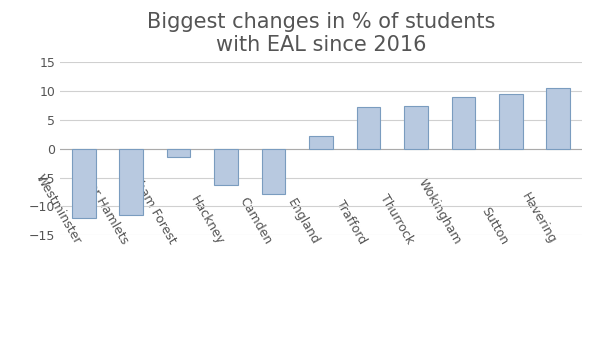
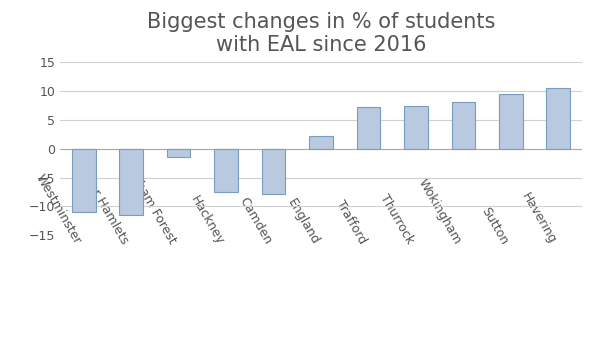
Westminster: -12.0 -> -11.0
Hackney: -6.2 -> -7.5
Wokingham: 9.0 -> 8.1
